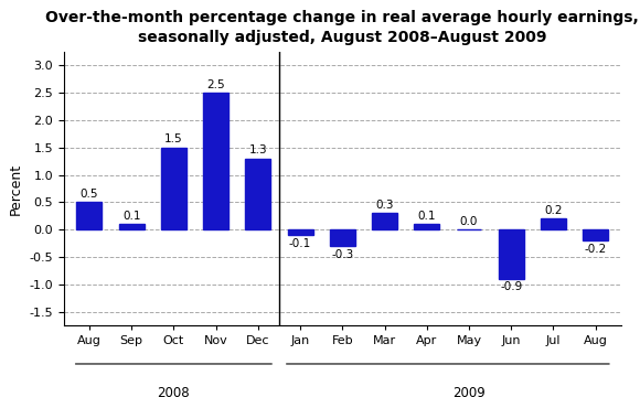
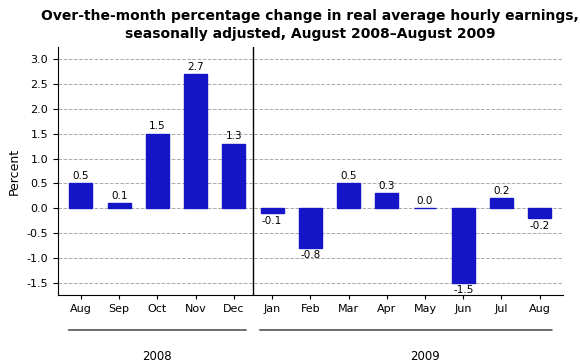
Nov: 2.5 -> 2.7
Feb: -0.3 -> -0.8
Mar: 0.3 -> 0.5
Apr: 0.1 -> 0.3
Jun: -0.9 -> -1.5
